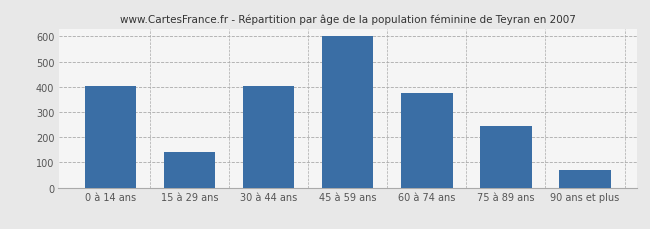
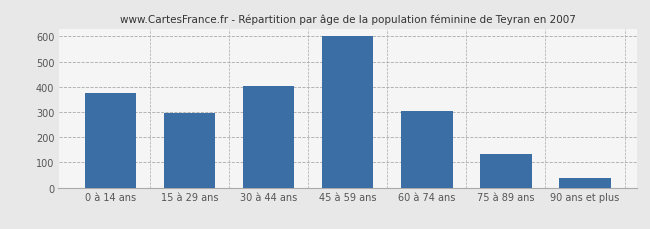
0 à 14 ans: 405 -> 375
15 à 29 ans: 140 -> 298
60 à 74 ans: 375 -> 304
75 à 89 ans: 245 -> 133
90 ans et plus: 70 -> 38
